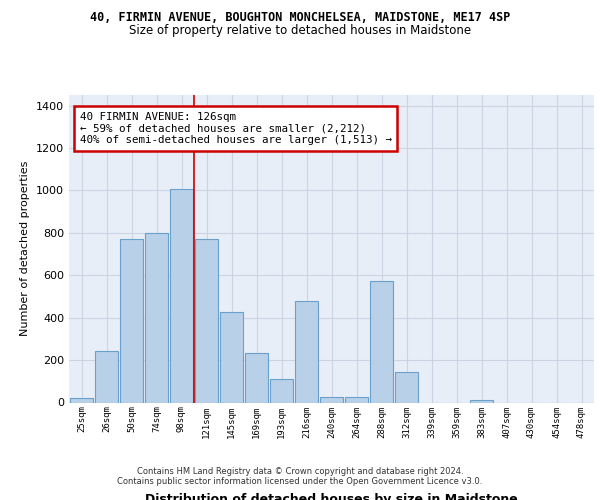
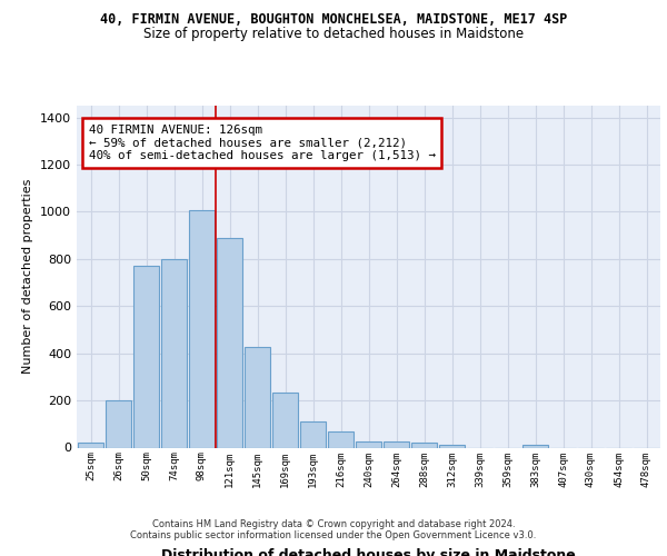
26sqm: 245 -> 200
121sqm: 770 -> 890
216sqm: 480 -> 70
288sqm: 575 -> 20
312sqm: 145 -> 10
